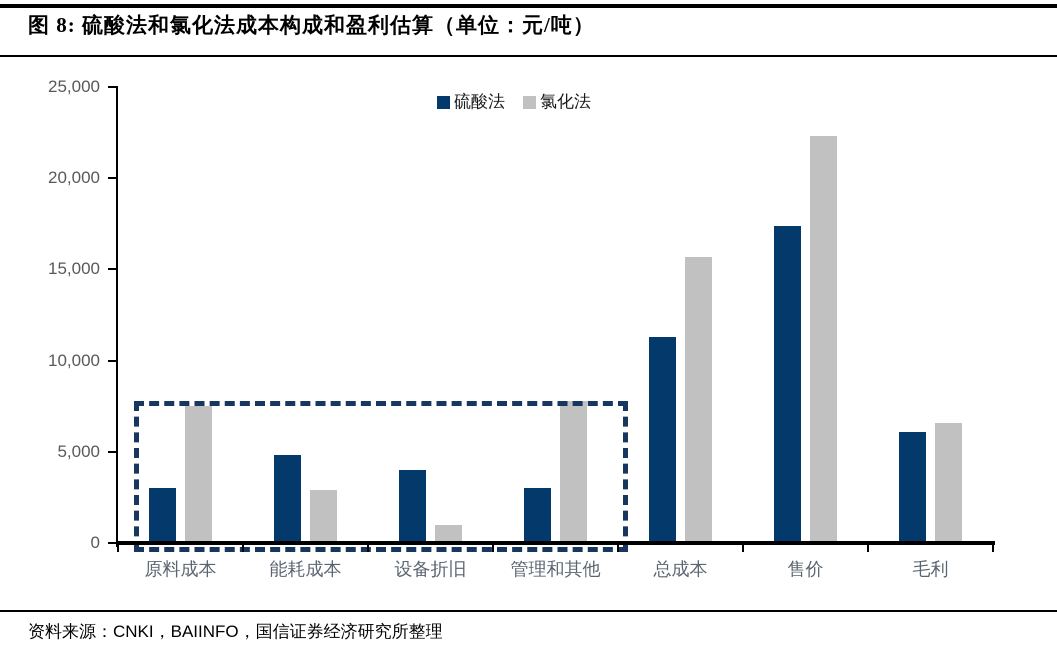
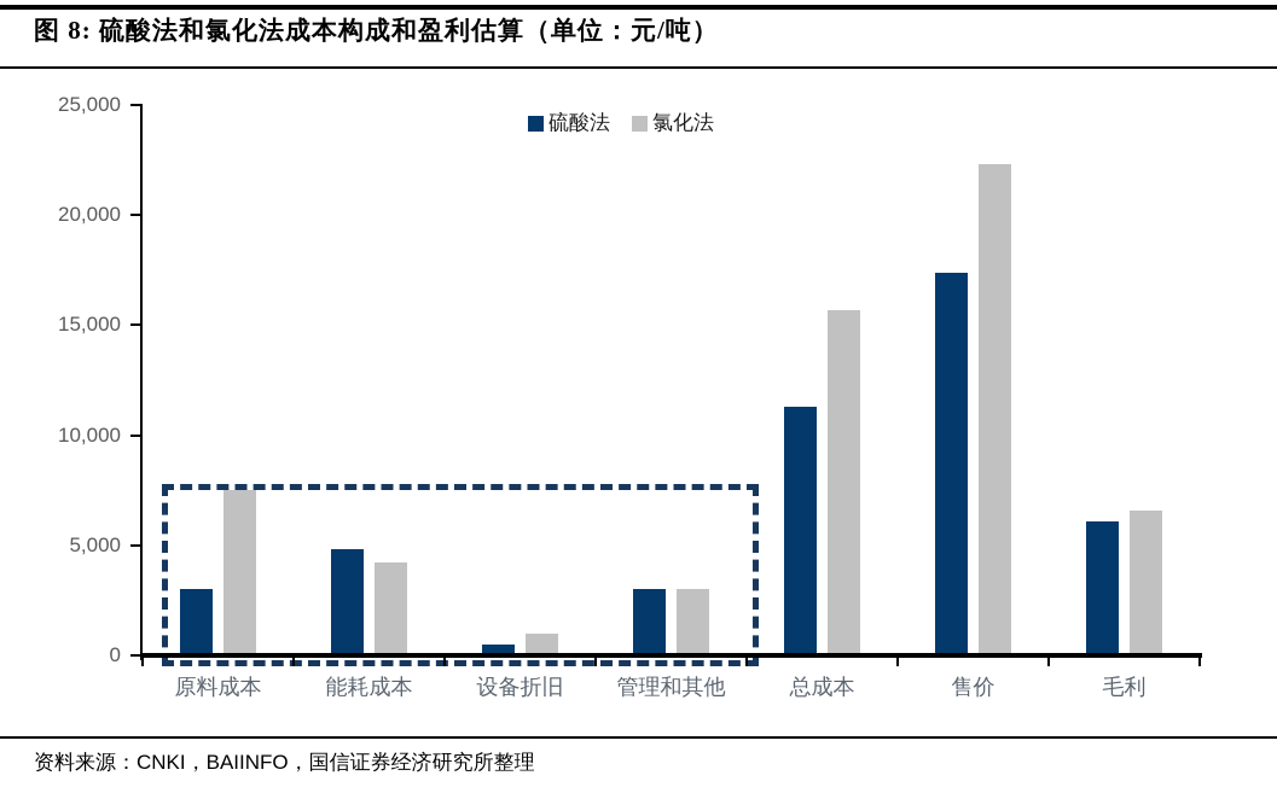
氯化法/能耗成本: 2900 -> 4200
硫酸法/设备折旧: 4000 -> 500
氯化法/管理和其他: 7800 -> 3000
